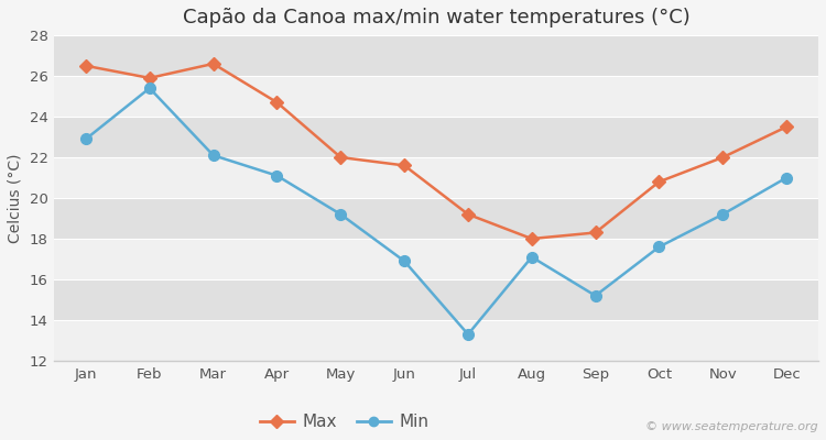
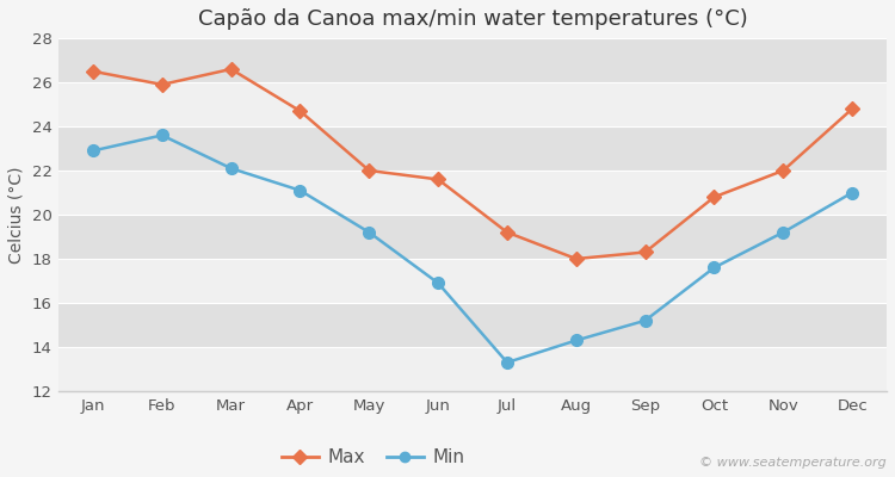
Min/Feb: 25.4 -> 23.6
Min/Aug: 17.1 -> 14.3
Max/Dec: 23.5 -> 24.8
